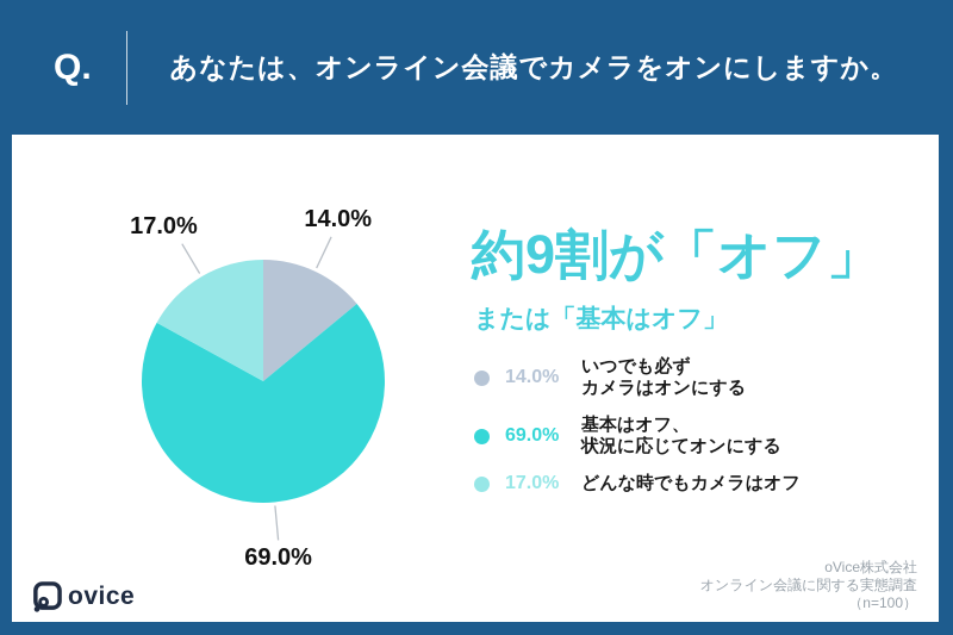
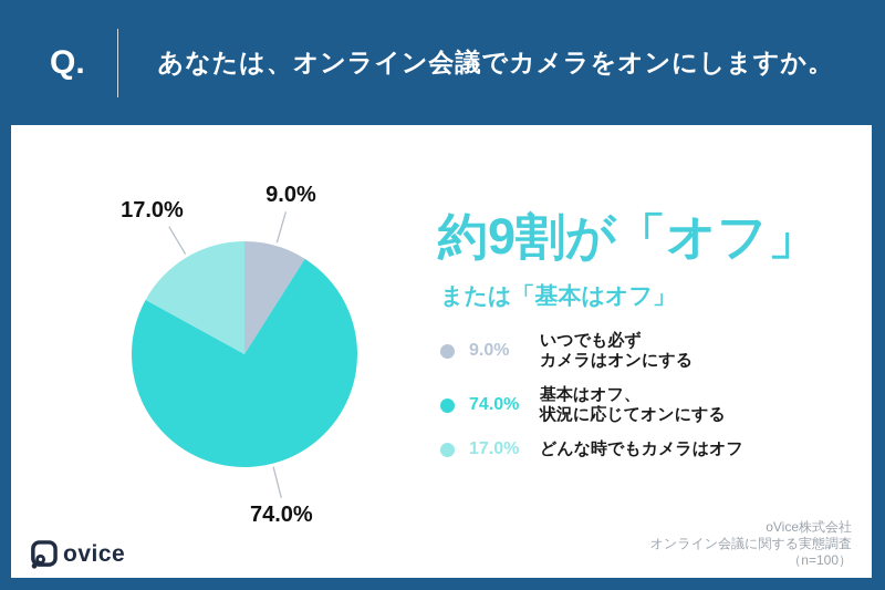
いつでも必ずカメラはオンにする: 14.0% -> 9.0%
基本はオフ、状況に応じてオンにする: 69.0% -> 74.0%
